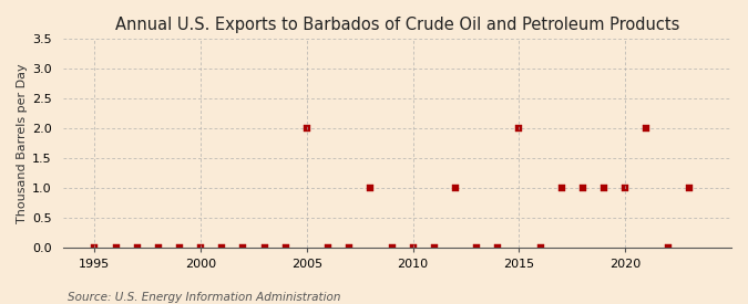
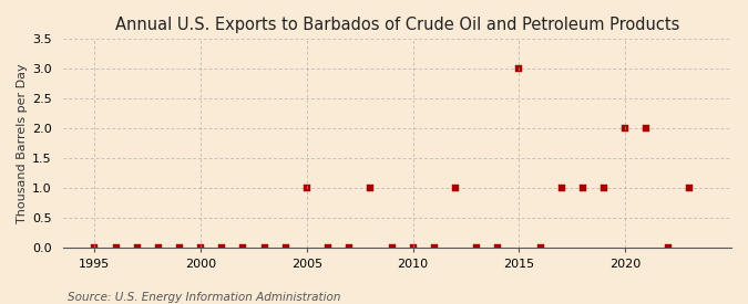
2005: 2 -> 1
2015: 2 -> 3
2020: 1 -> 2
